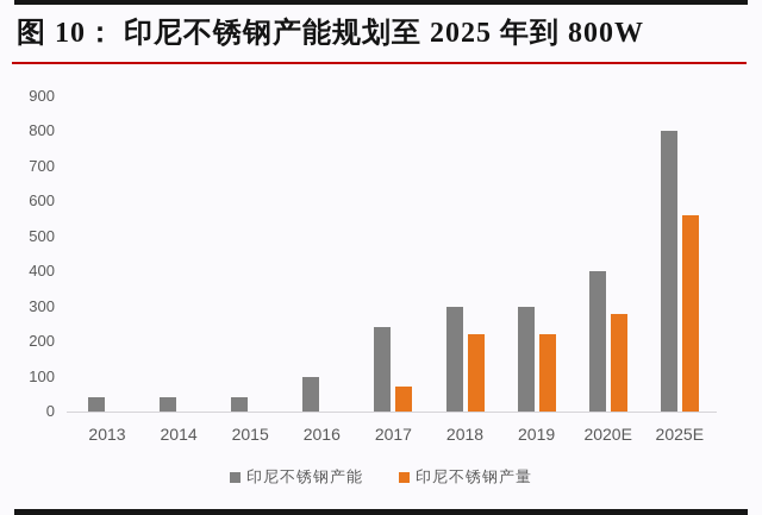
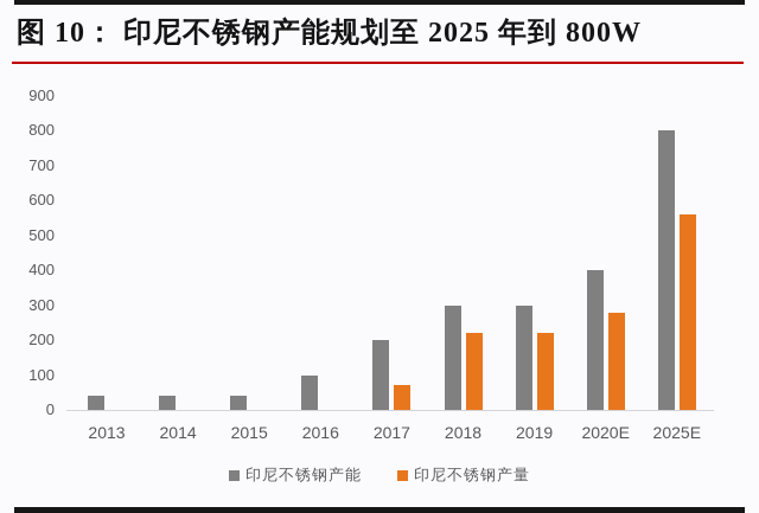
印尼不锈钢产能/2017: 240 -> 200
